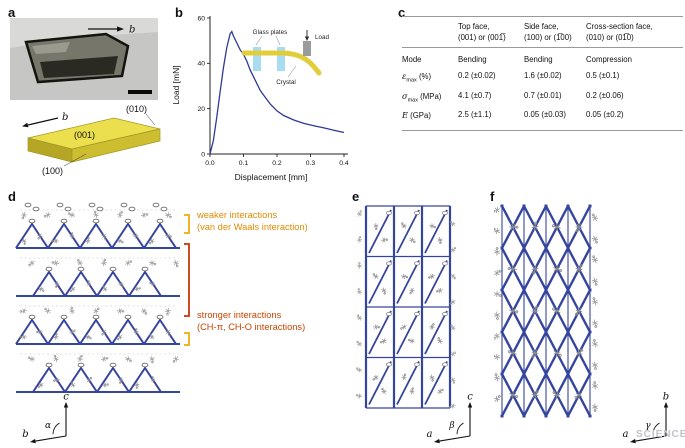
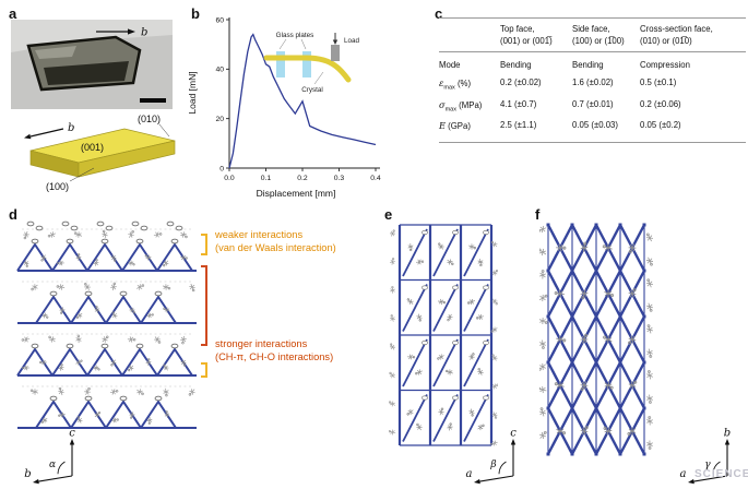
0.1: 44 -> 42
0.2: 19 -> 27
